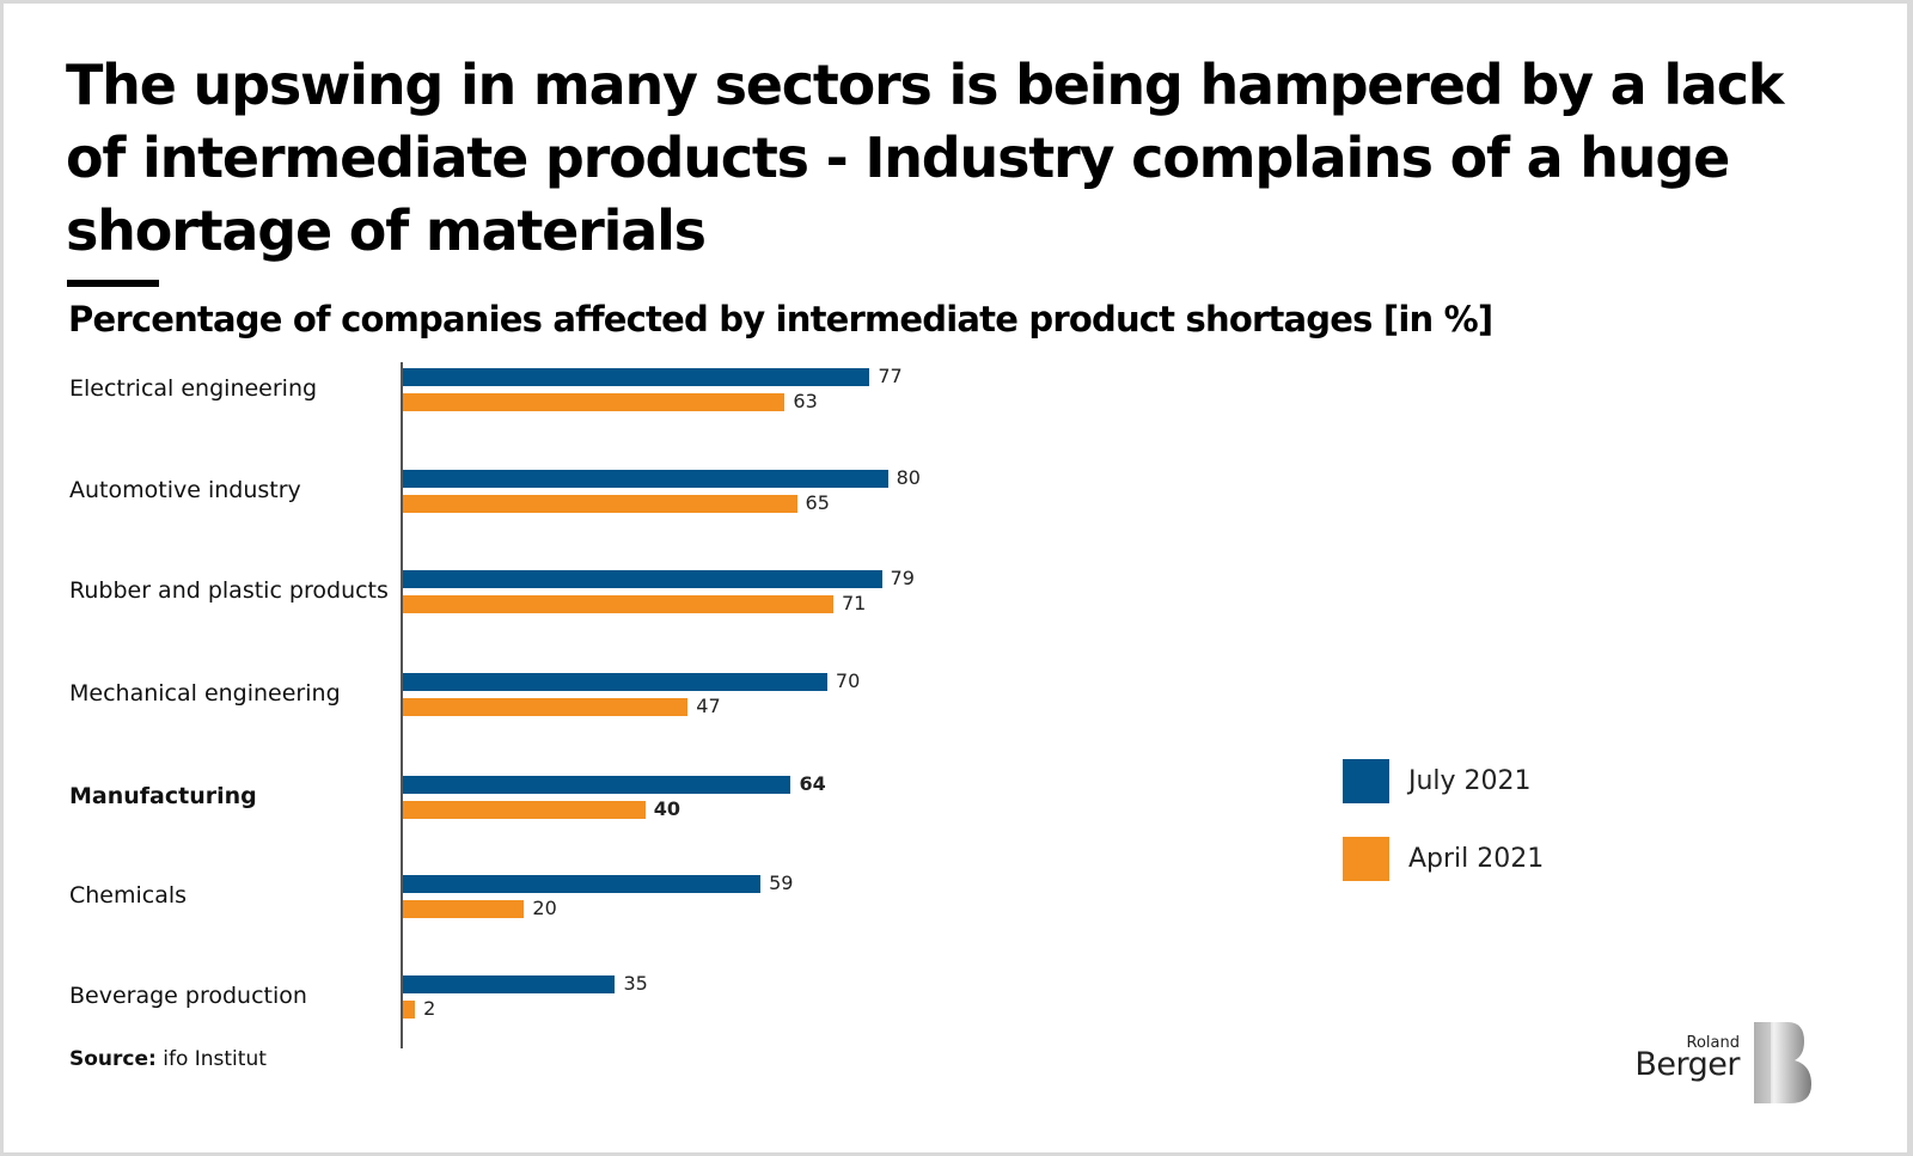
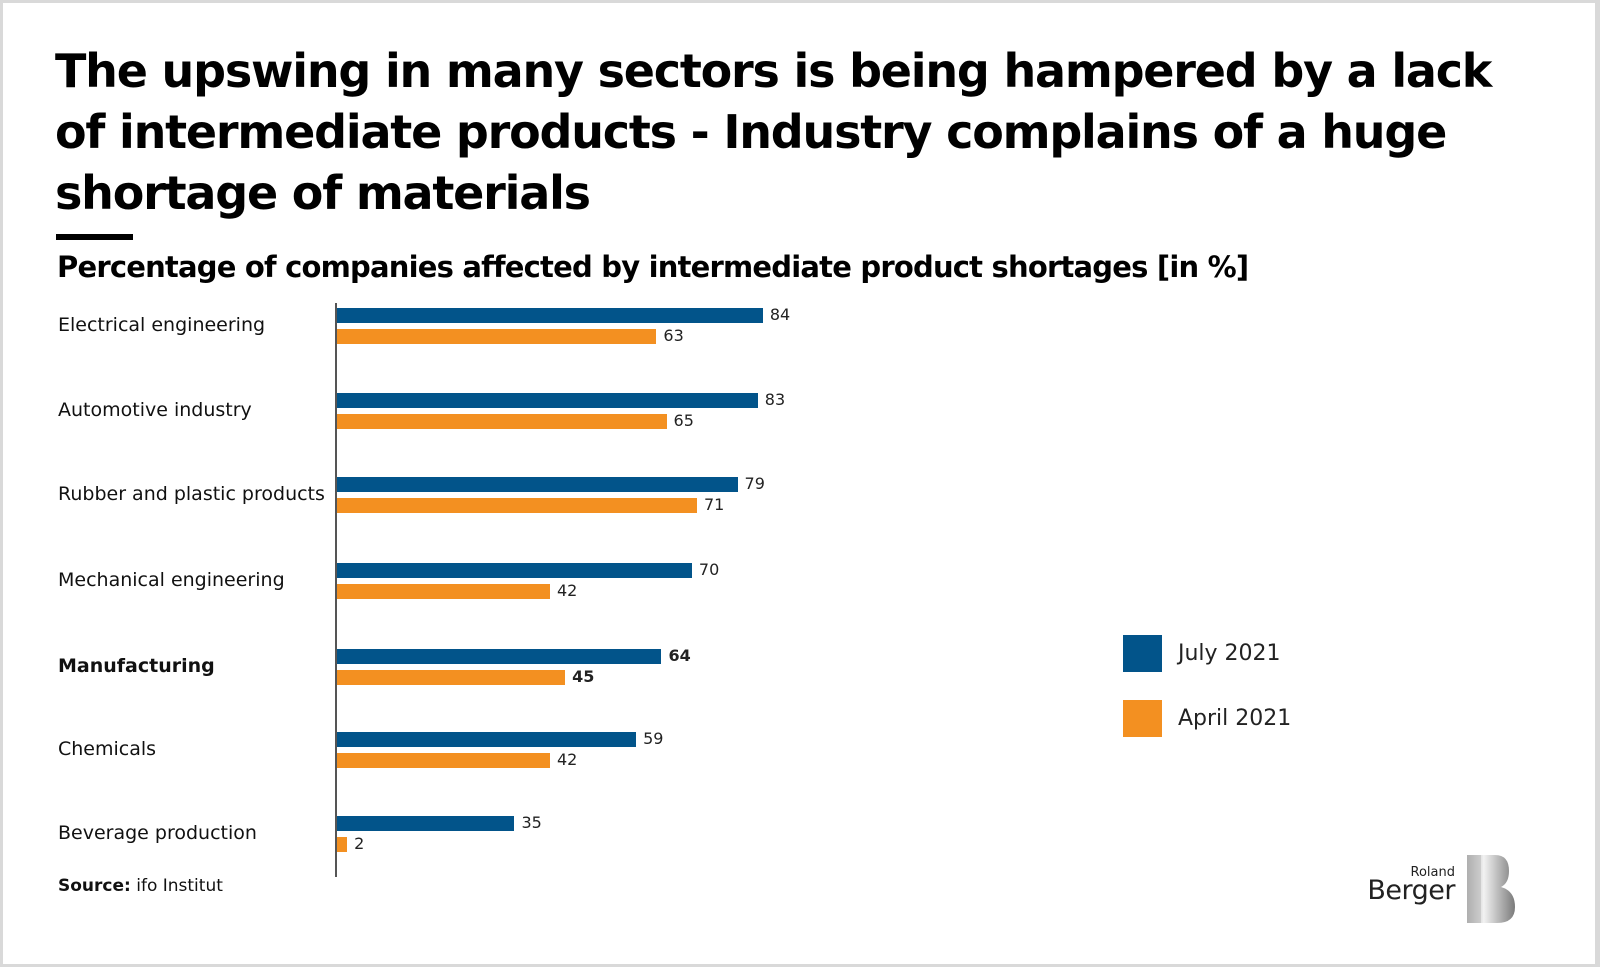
July 2021/Electrical engineering: 77 -> 84
July 2021/Automotive industry: 80 -> 83
April 2021/Mechanical engineering: 47 -> 42
April 2021/Manufacturing: 40 -> 45
April 2021/Chemicals: 20 -> 42
